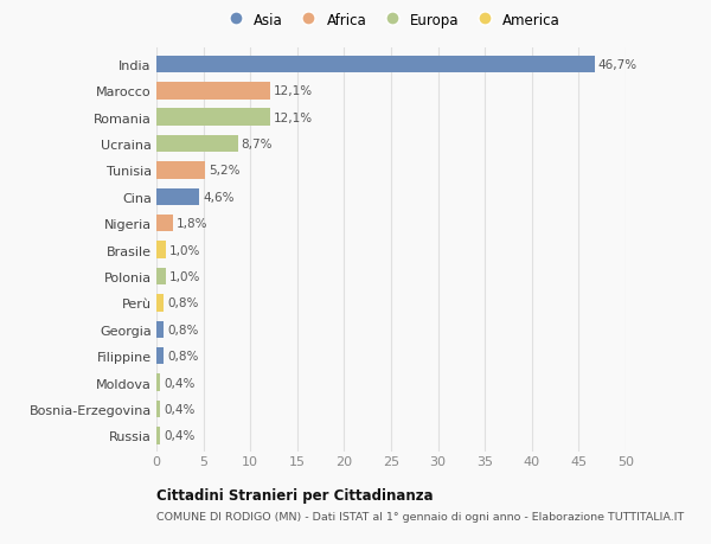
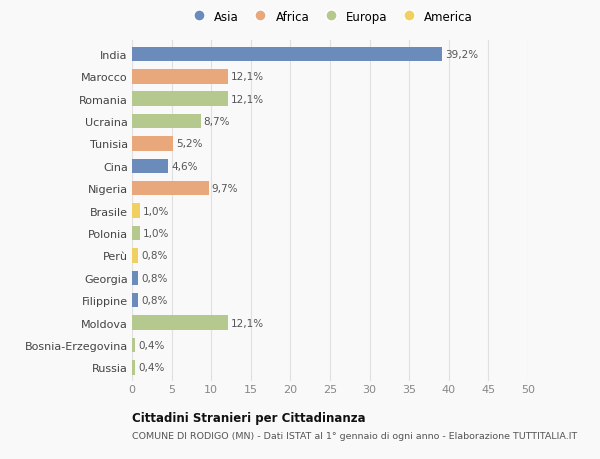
India: 46,7% -> 39,2%
Nigeria: 1,8% -> 9,7%
Moldova: 0,4% -> 12,1%
